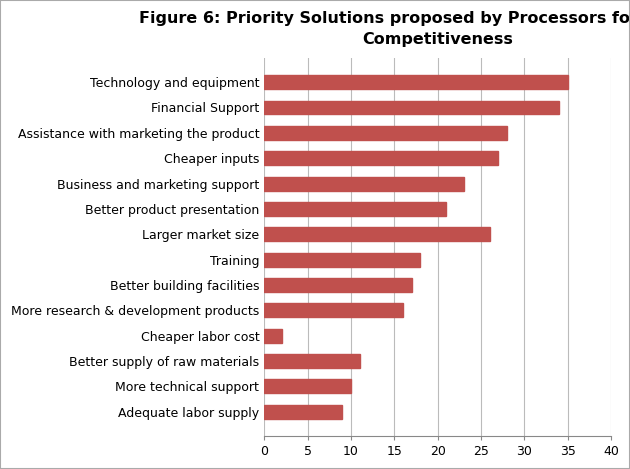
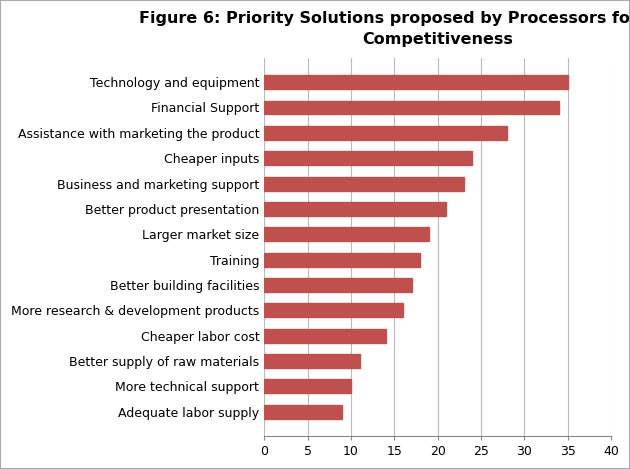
Cheaper inputs: 27 -> 24
Larger market size: 26 -> 19
Cheaper labor cost: 2 -> 14
